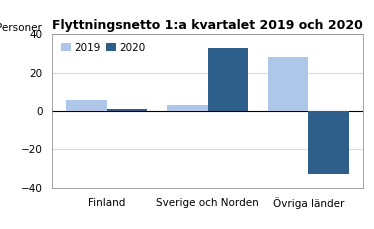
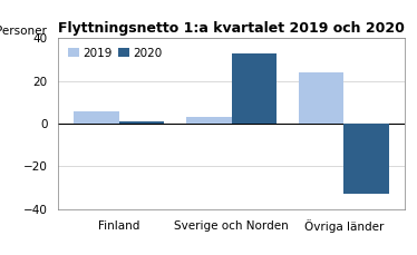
2019/Övriga länder: 28 -> 24
